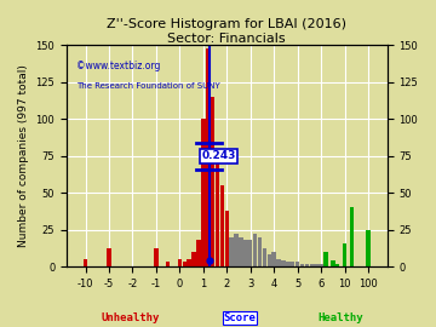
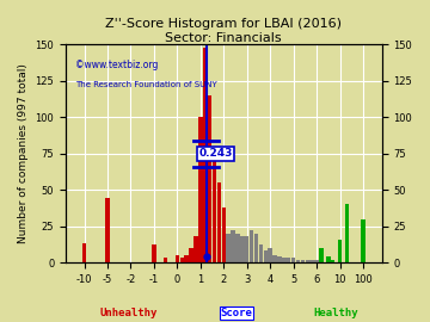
-10: 5 -> 13
-5: 12 -> 44
100: 25 -> 30
